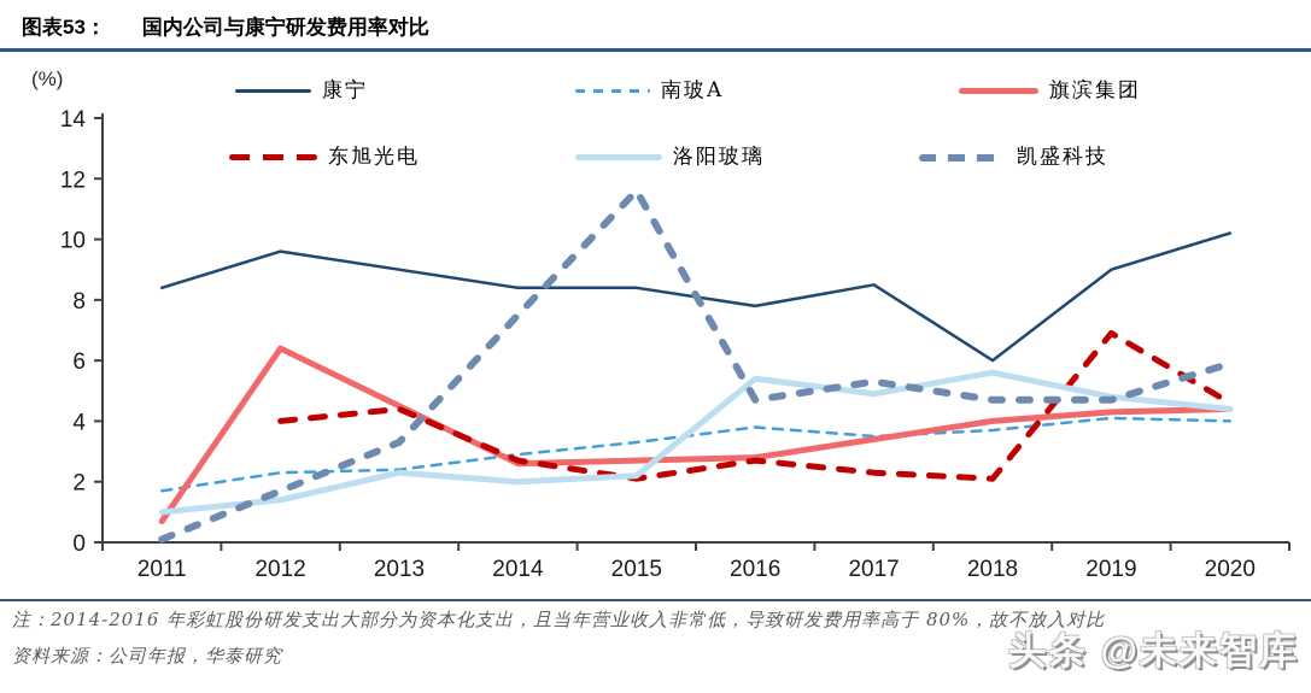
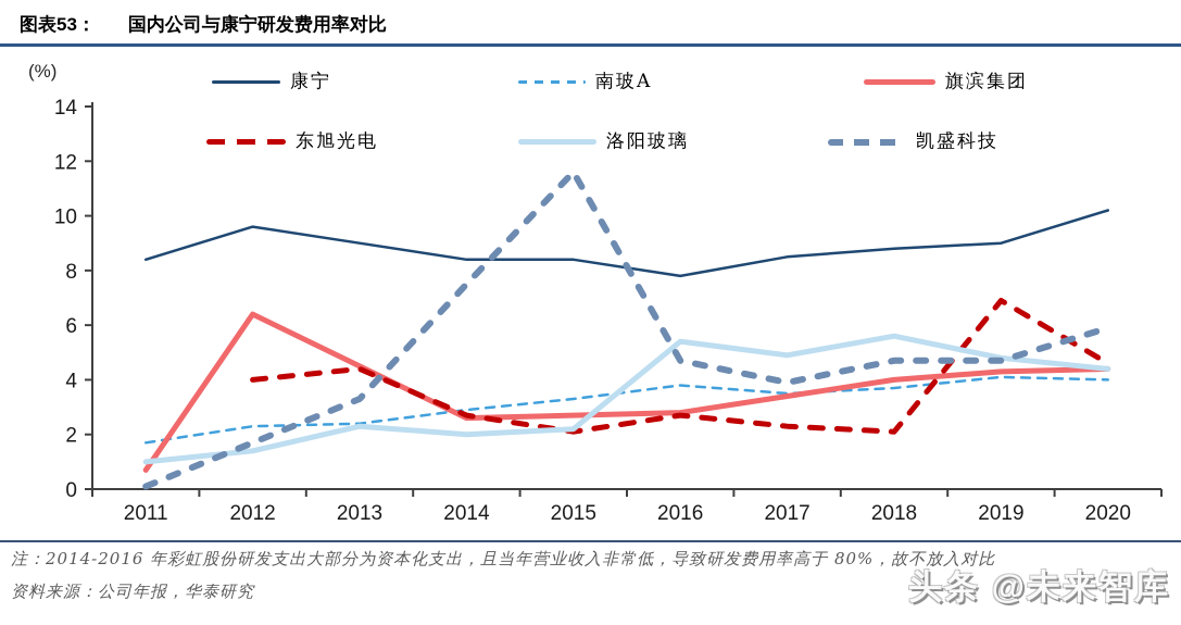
凯盛科技/2017: 5.3 -> 3.9
康宁/2018: 6.0 -> 8.8
